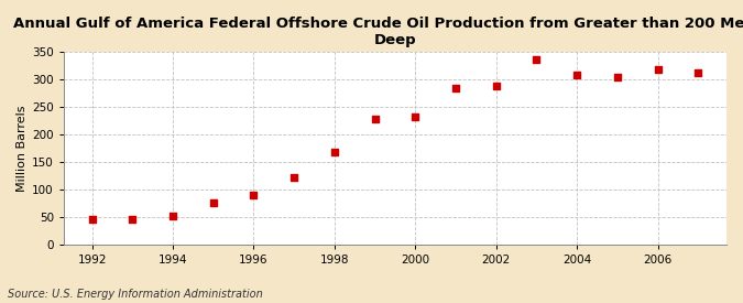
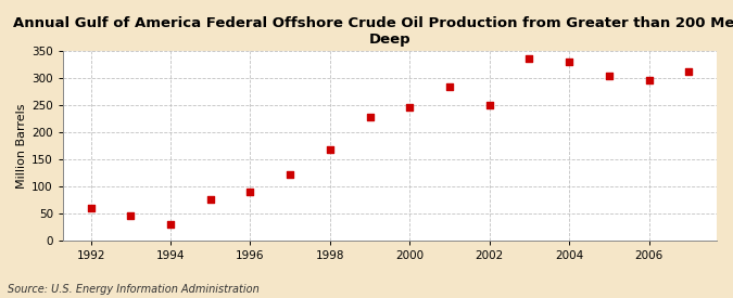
1992: 46 -> 60
1994: 52 -> 30
2000: 232 -> 245
2002: 288 -> 250
2004: 308 -> 330
2006: 318 -> 295
